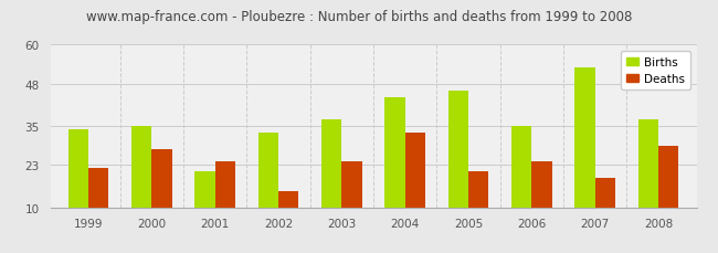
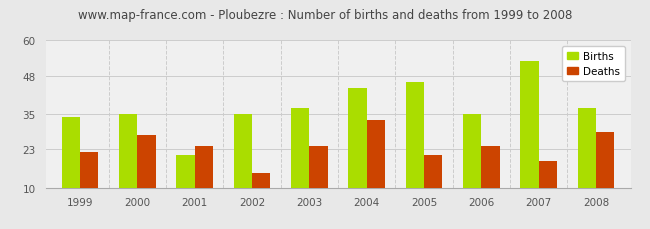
Births/2002: 33 -> 35
